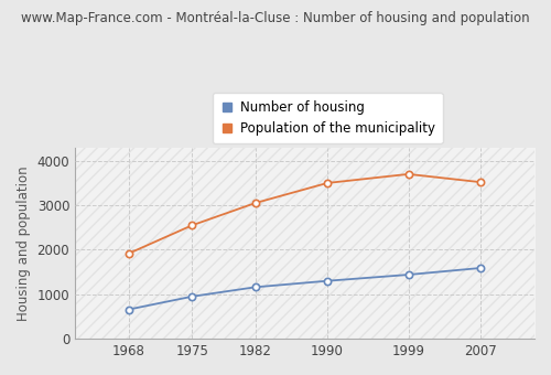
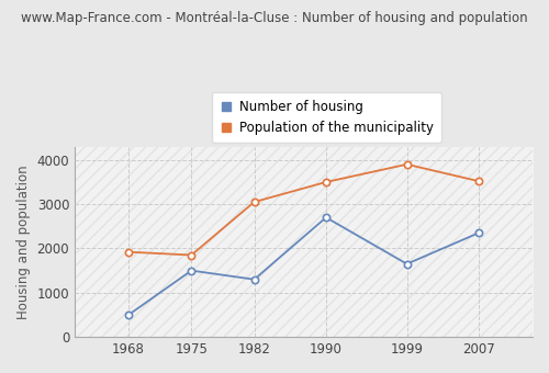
Number of housing/1968: 660 -> 500
Number of housing/1975: 950 -> 1500
Population of the municipality/1975: 2550 -> 1850
Number of housing/1982: 1160 -> 1300
Number of housing/1990: 1300 -> 2700
Number of housing/1999: 1440 -> 1650
Population of the municipality/1999: 3700 -> 3900
Number of housing/2007: 1590 -> 2350
